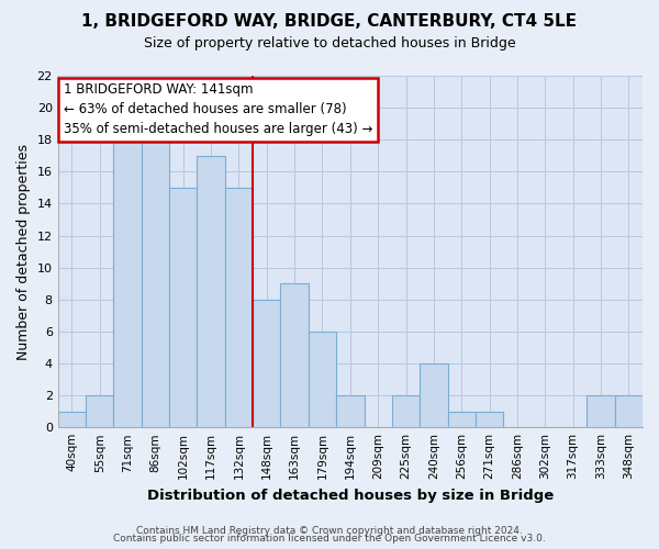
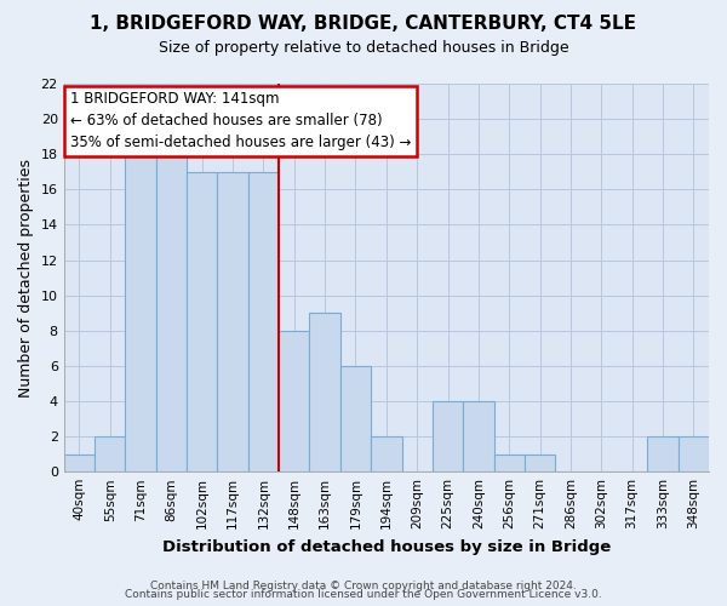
102sqm: 15 -> 17
132sqm: 15 -> 17
225sqm: 2 -> 4
